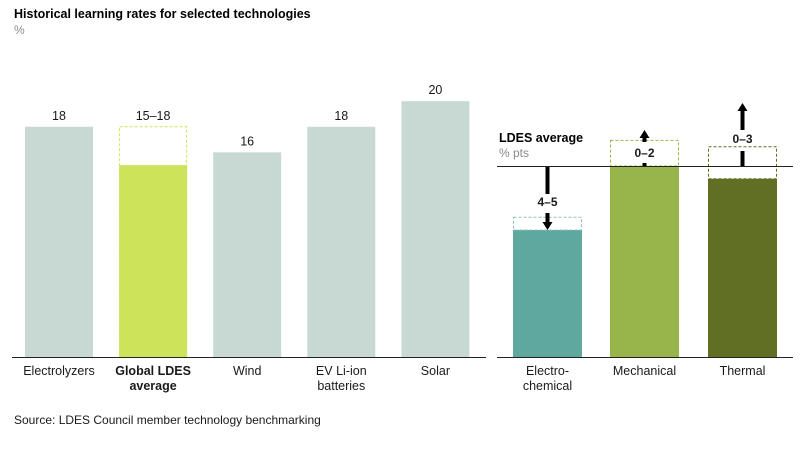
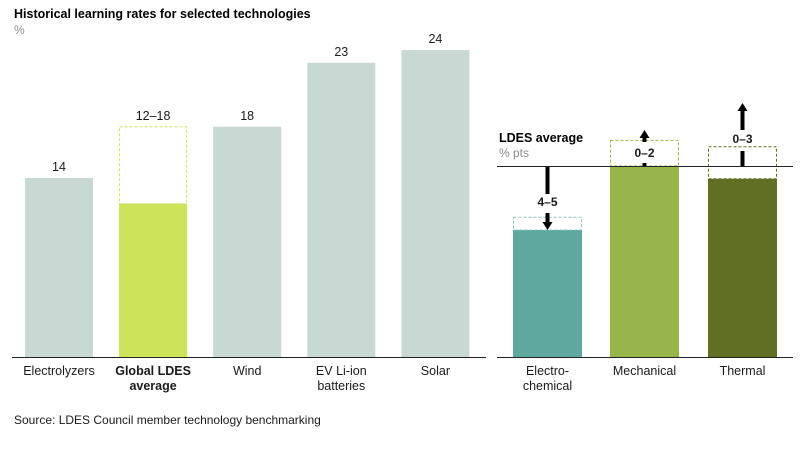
Historical learning rates for selected technologies/Electrolyzers: 18 -> 14
Historical learning rates for selected technologies/Global LDES average: 15 -> 12
Historical learning rates for selected technologies/Wind: 16 -> 18
Historical learning rates for selected technologies/EV Li-ion batteries: 18 -> 23
Historical learning rates for selected technologies/Solar: 20 -> 24
